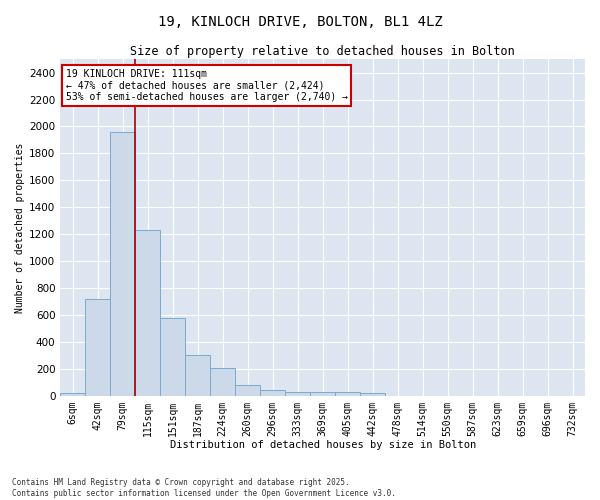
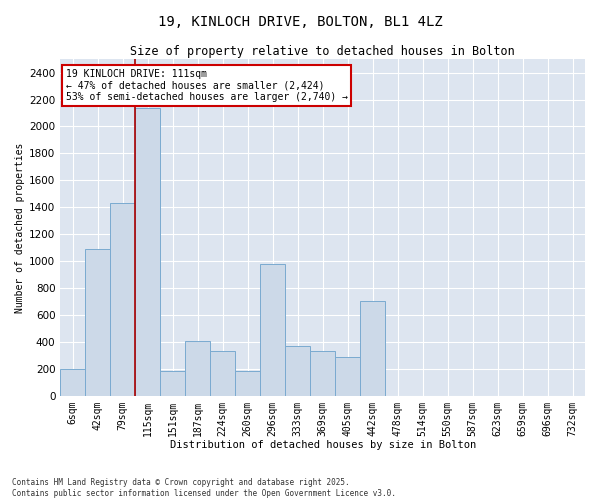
6sqm: 20 -> 200
42sqm: 720 -> 1090
79sqm: 1960 -> 1430
115sqm: 1230 -> 2140
151sqm: 580 -> 180
187sqm: 300 -> 410
224sqm: 200 -> 330
260sqm: 80 -> 180
296sqm: 40 -> 980
333sqm: 30 -> 370
369sqm: 30 -> 330
405sqm: 30 -> 290
442sqm: 20 -> 700
